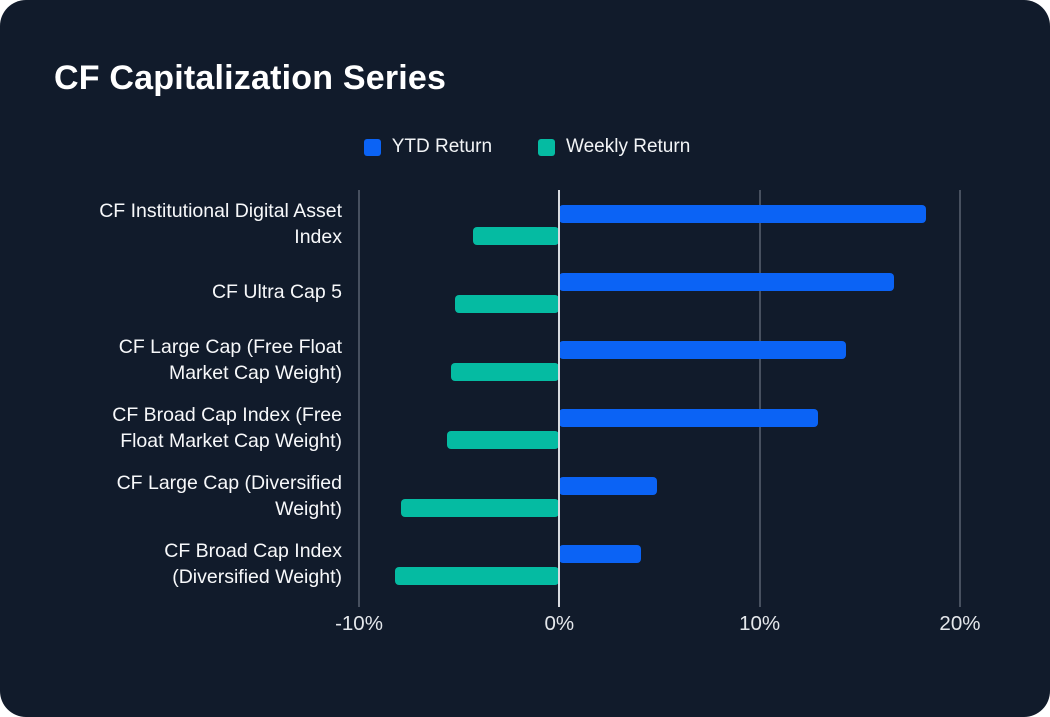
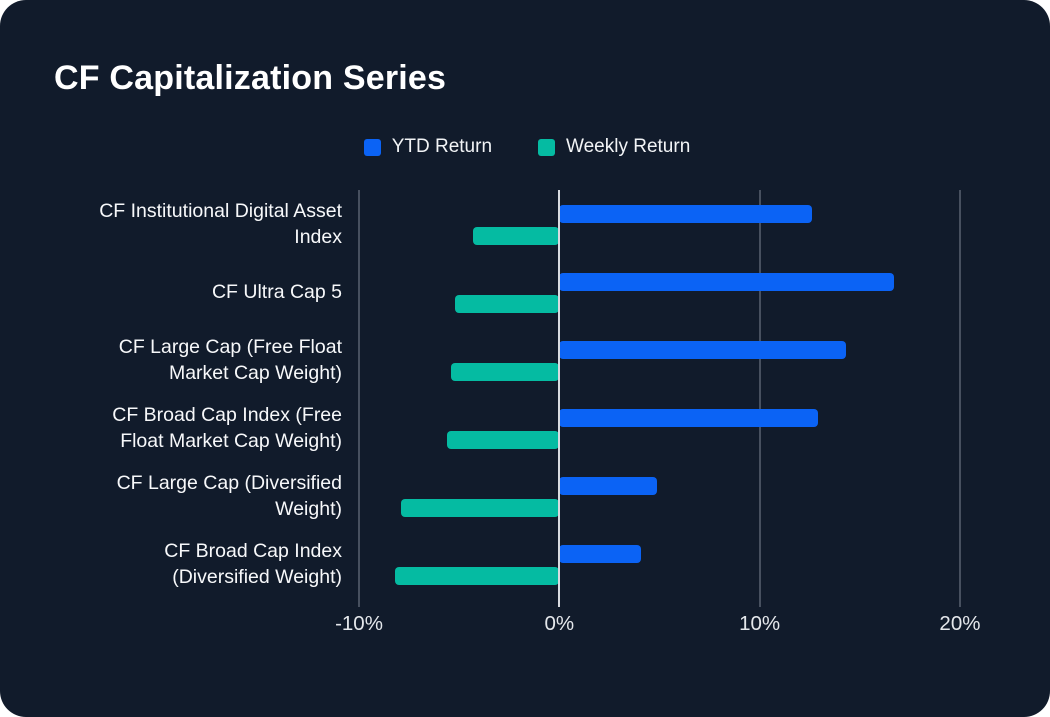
YTD Return/CF Institutional Digital Asset Index: 18.3% -> 12.6%
